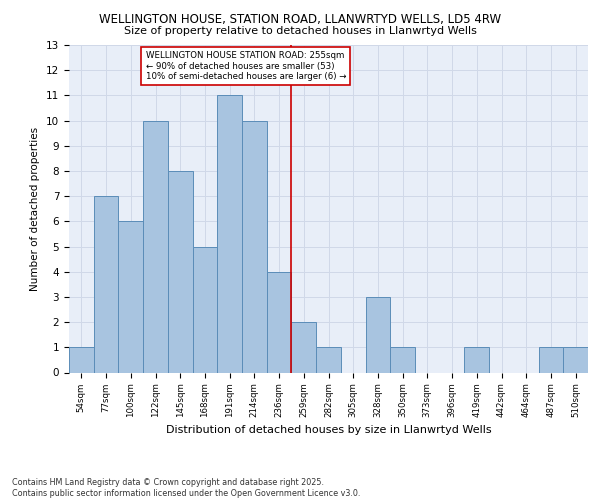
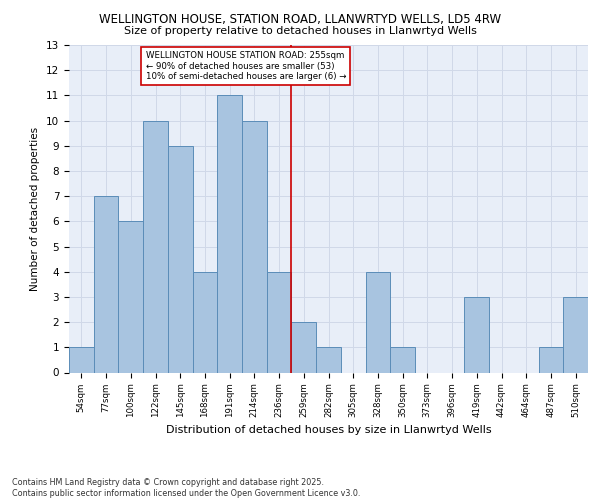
145sqm: 8 -> 9
168sqm: 5 -> 4
328sqm: 3 -> 4
419sqm: 1 -> 3
510sqm: 1 -> 3
